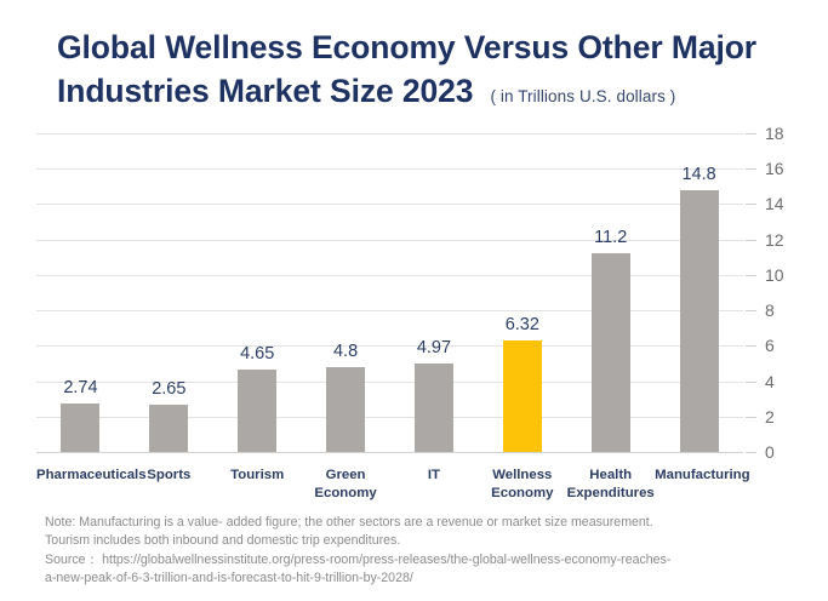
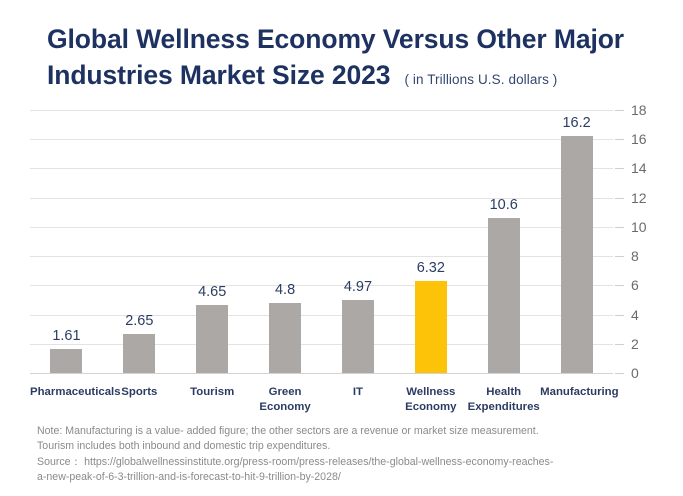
Pharmaceuticals: 2.74 -> 1.61
Health Expenditures: 11.2 -> 10.6
Manufacturing: 14.8 -> 16.2
